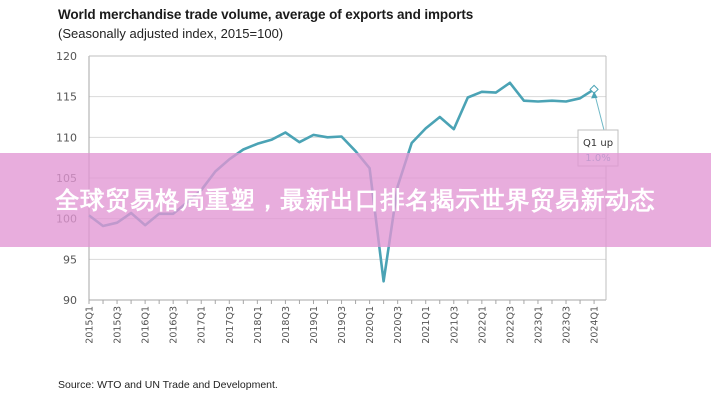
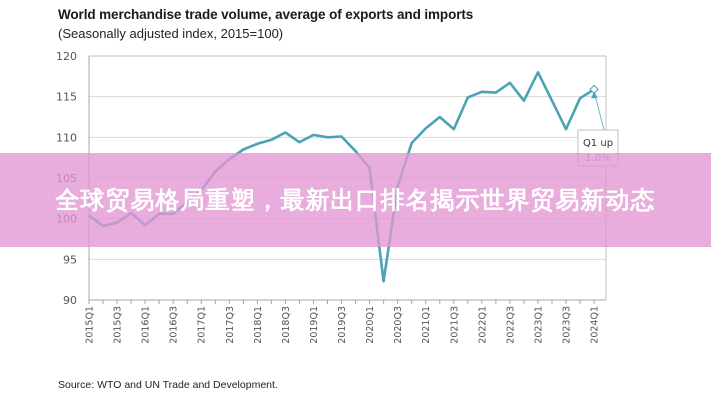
2023Q1: 114 -> 118
2023Q3: 114 -> 111
